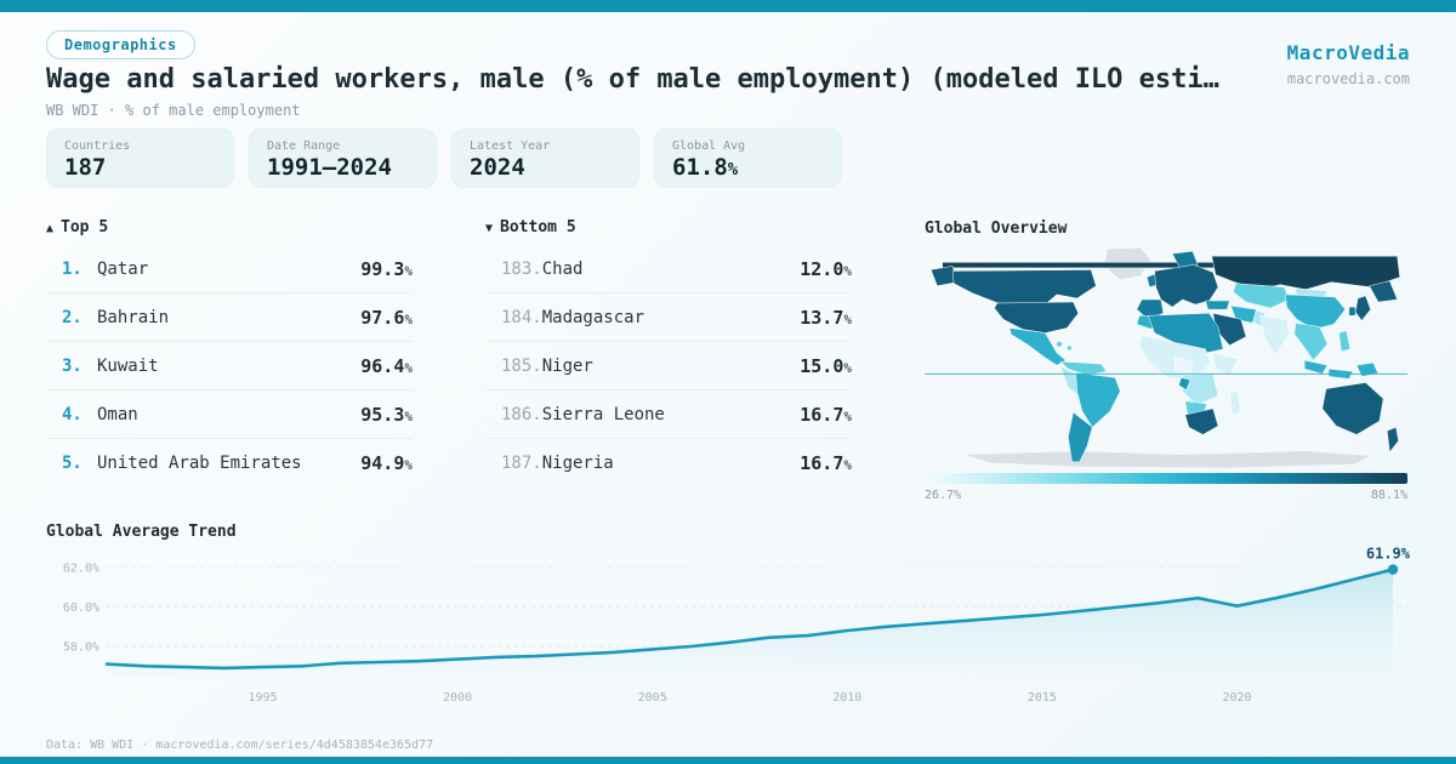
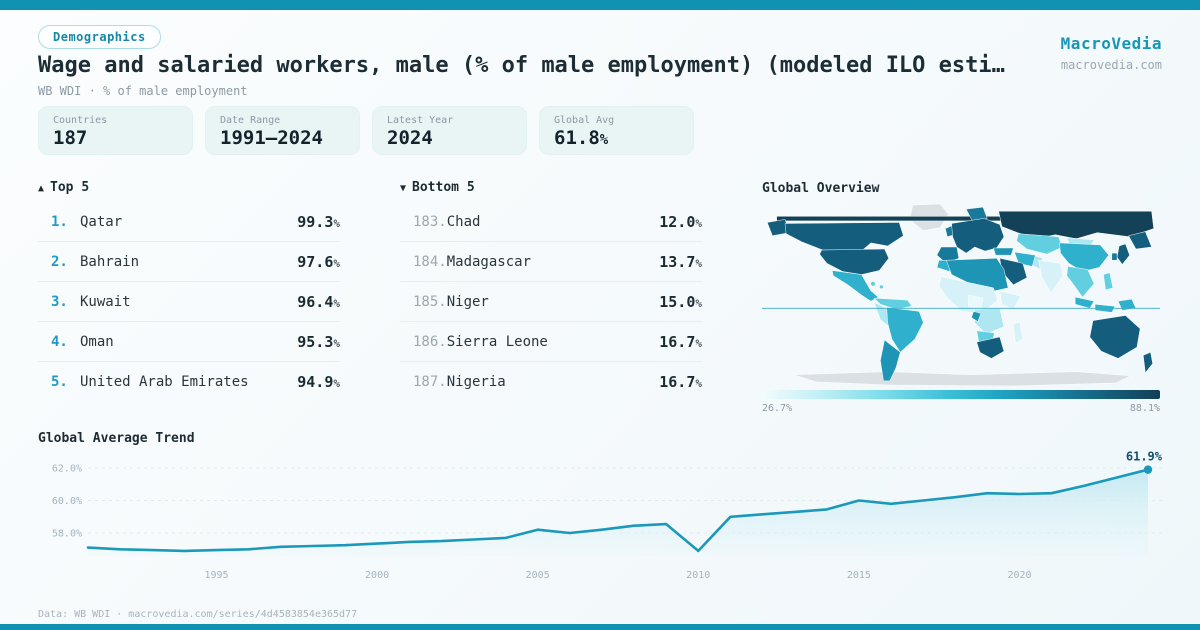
2005: 57.9% -> 58.2%
2010: 58.8% -> 56.9%
2015: 59.6% -> 60.0%
2020: 60.0% -> 60.4%
